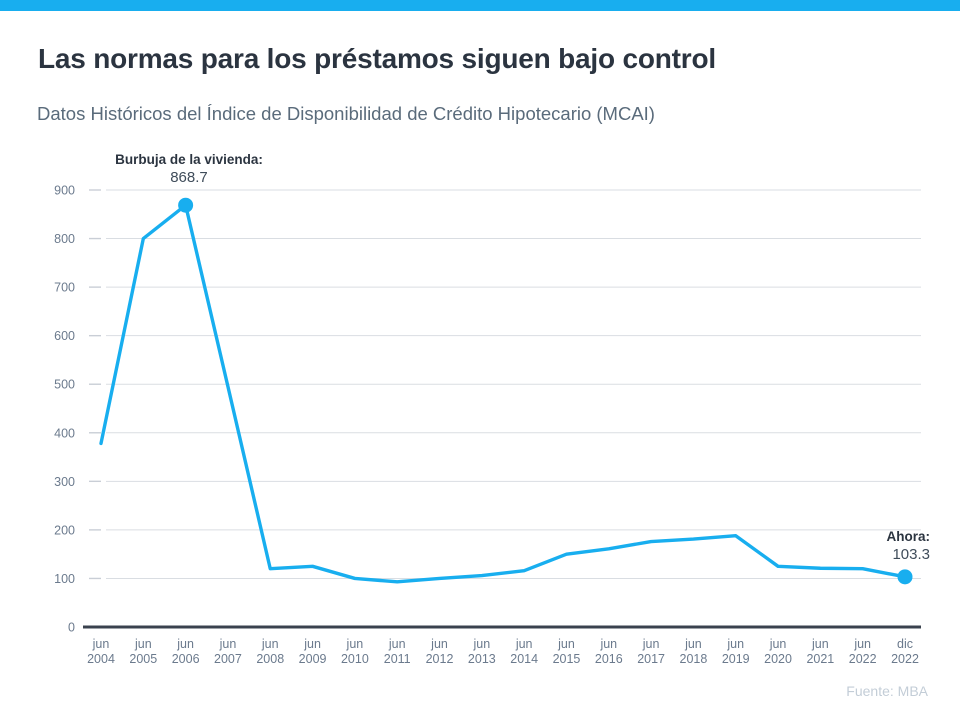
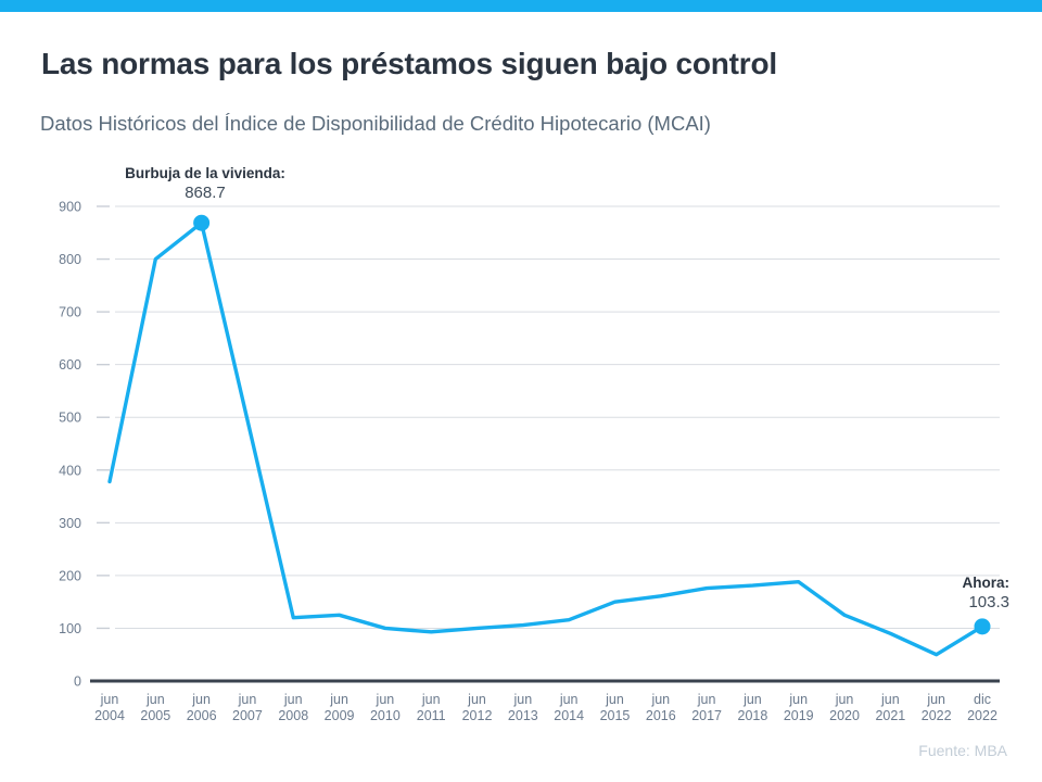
jun 2021: 120 -> 90
jun 2022: 120 -> 50
